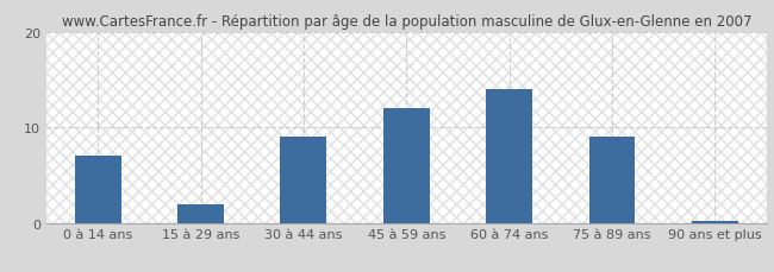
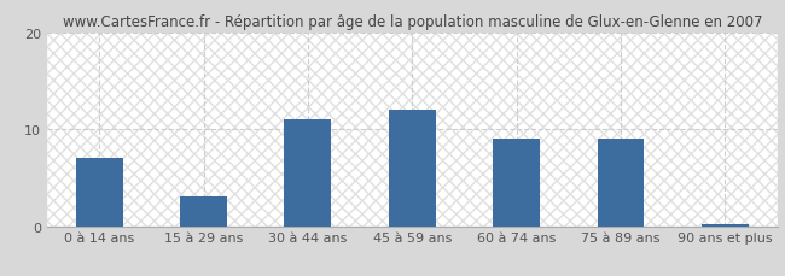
15 à 29 ans: 2.0 -> 3.0
30 à 44 ans: 9.0 -> 11.0
60 à 74 ans: 14.0 -> 9.0
